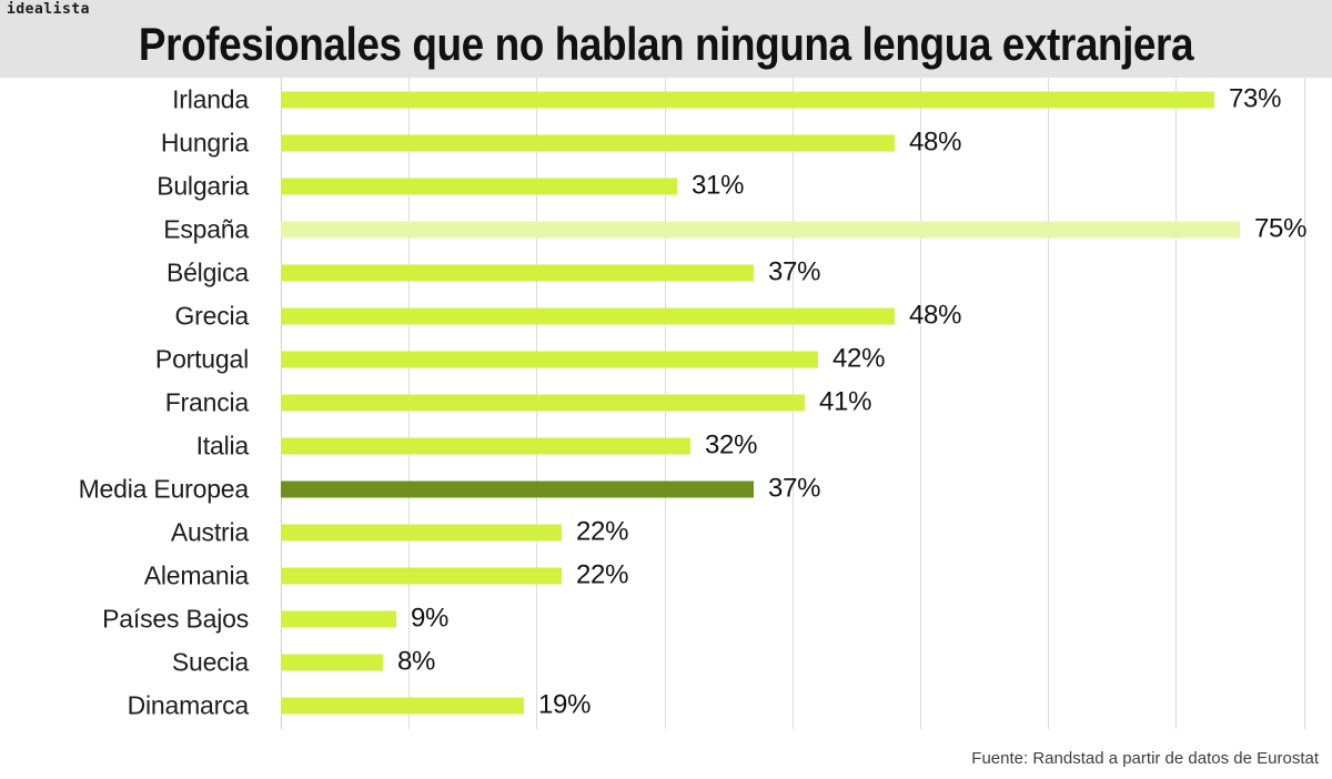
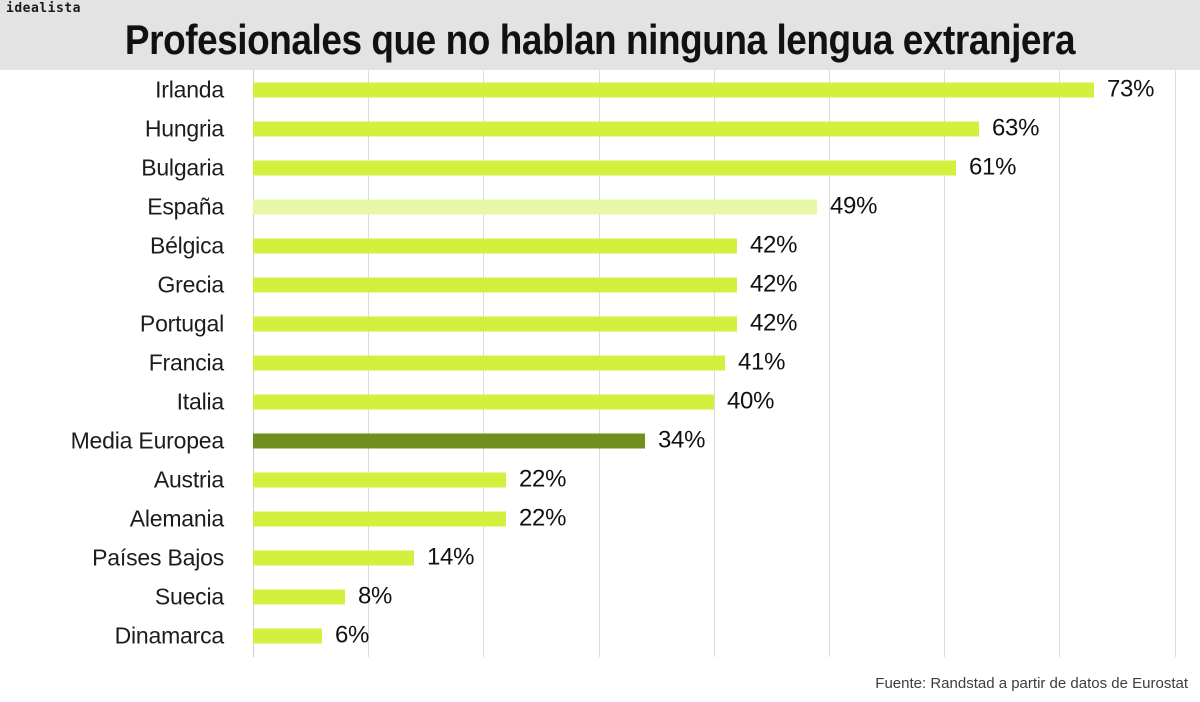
Hungria: 48% -> 63%
Bulgaria: 31% -> 61%
España: 75% -> 49%
Bélgica: 37% -> 42%
Grecia: 48% -> 42%
Italia: 32% -> 40%
Media Europea: 37% -> 34%
Países Bajos: 9% -> 14%
Dinamarca: 19% -> 6%
